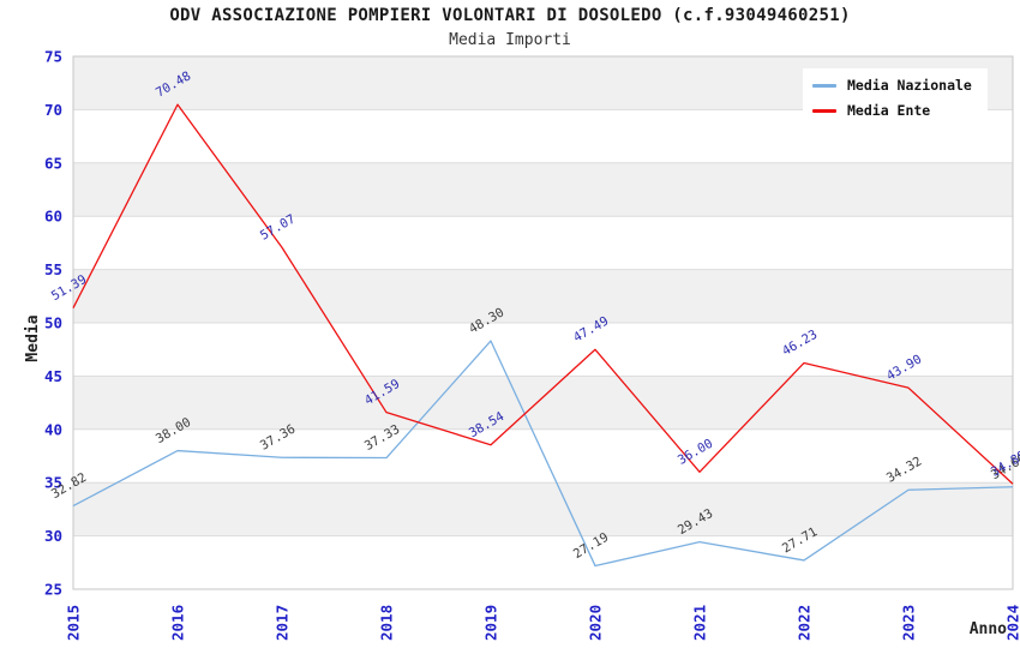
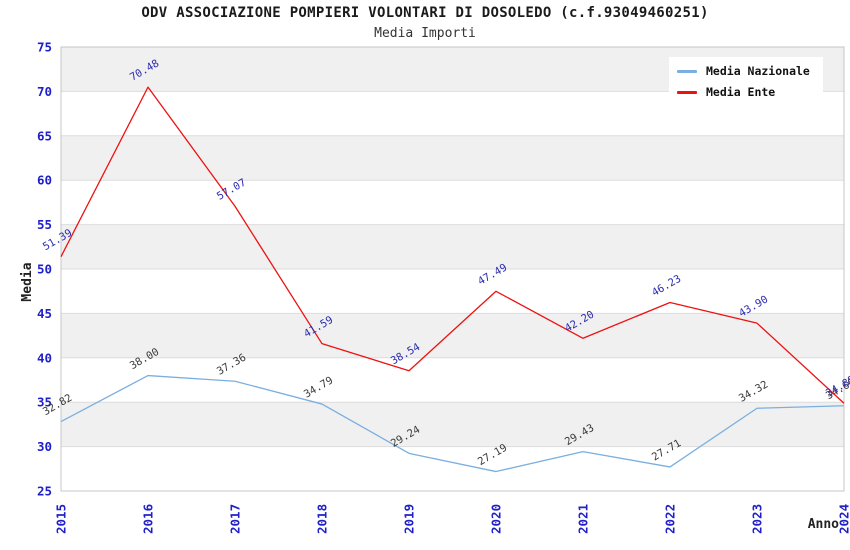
Media Nazionale/2018: 37.33 -> 34.79
Media Nazionale/2019: 48.30 -> 29.24
Media Ente/2021: 36.00 -> 42.20
